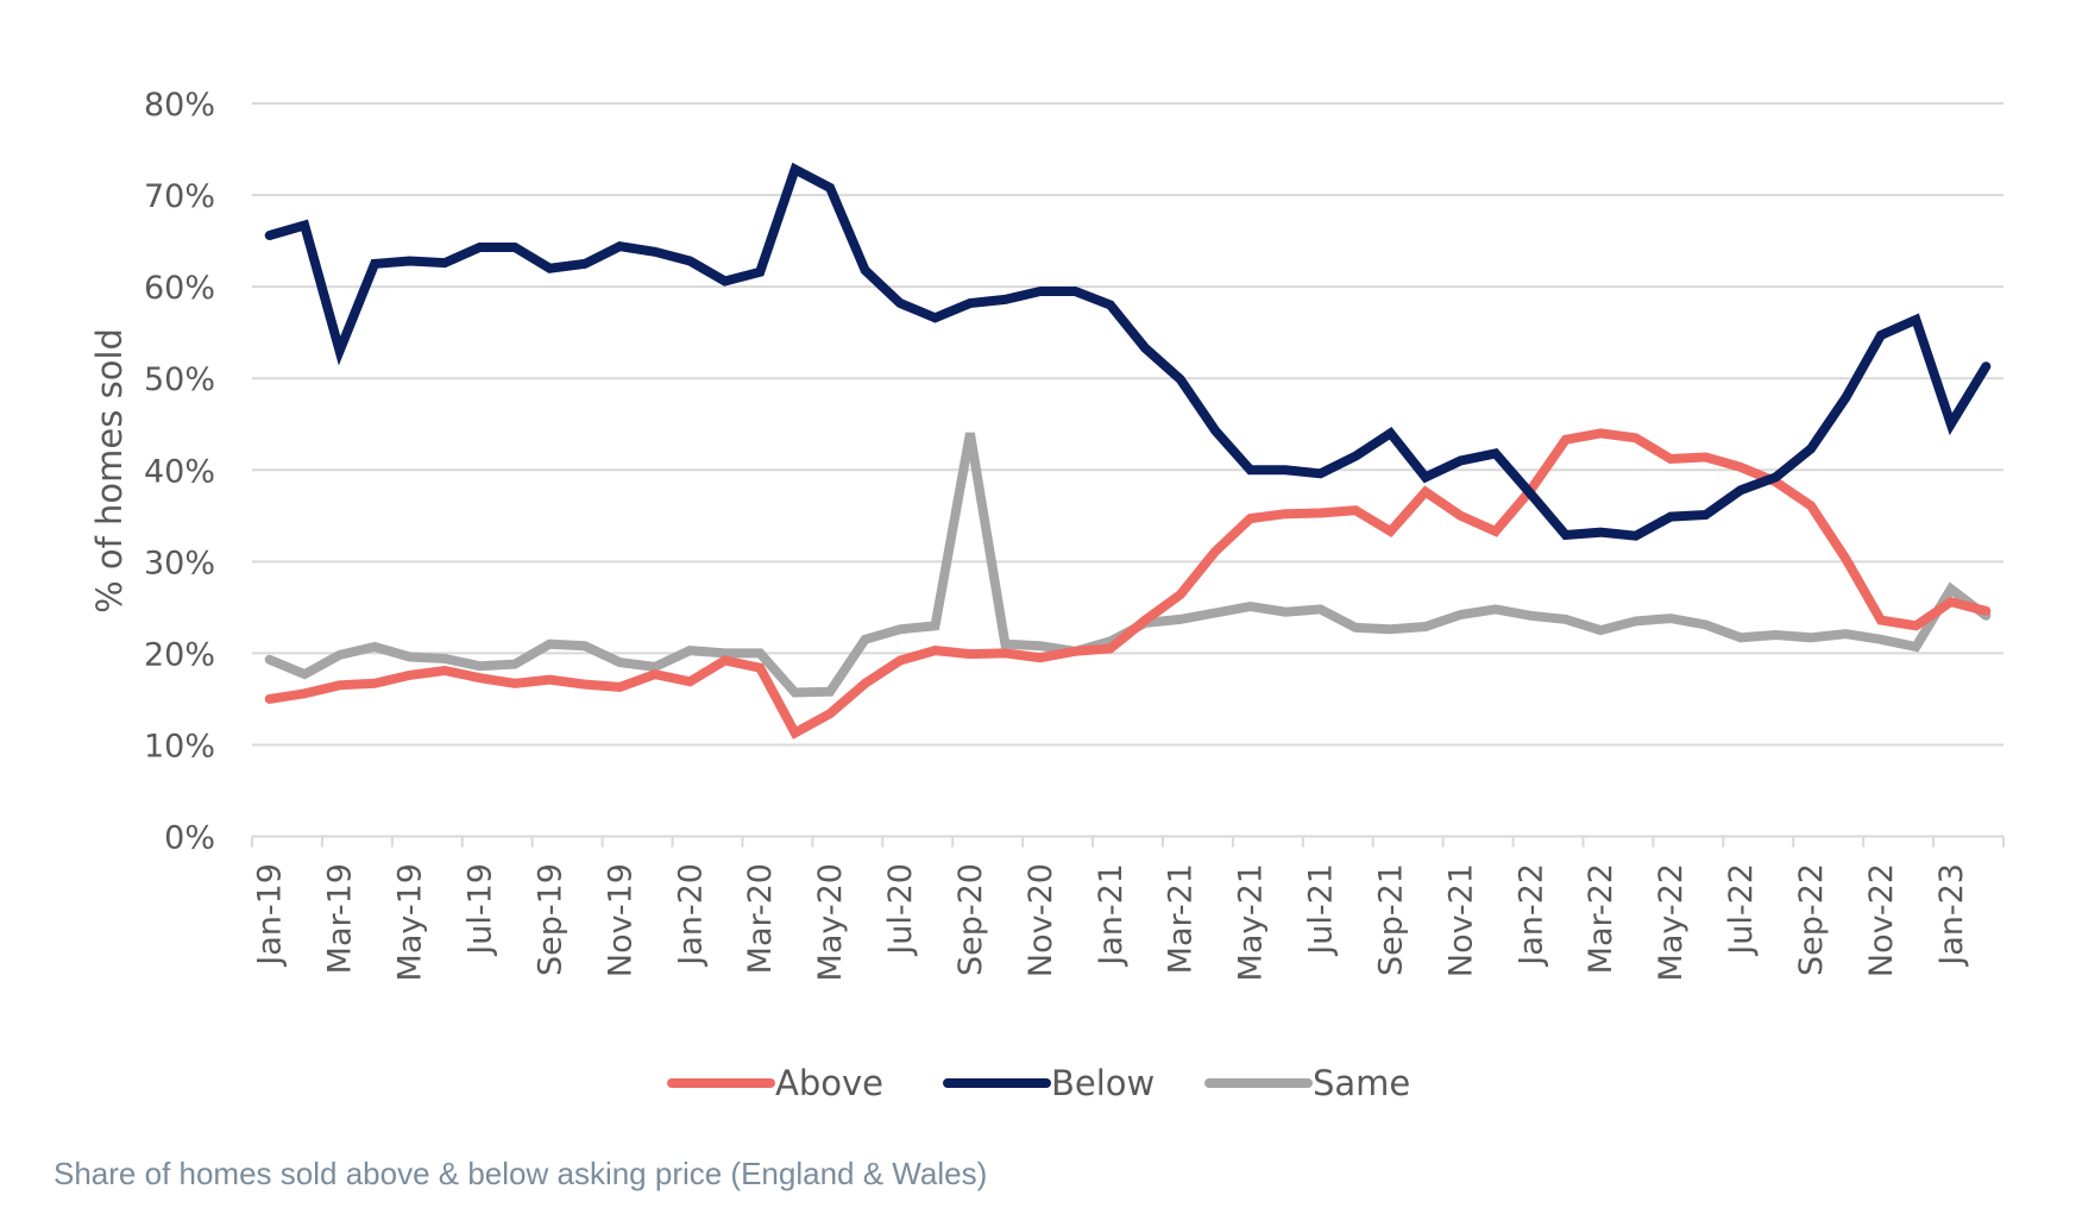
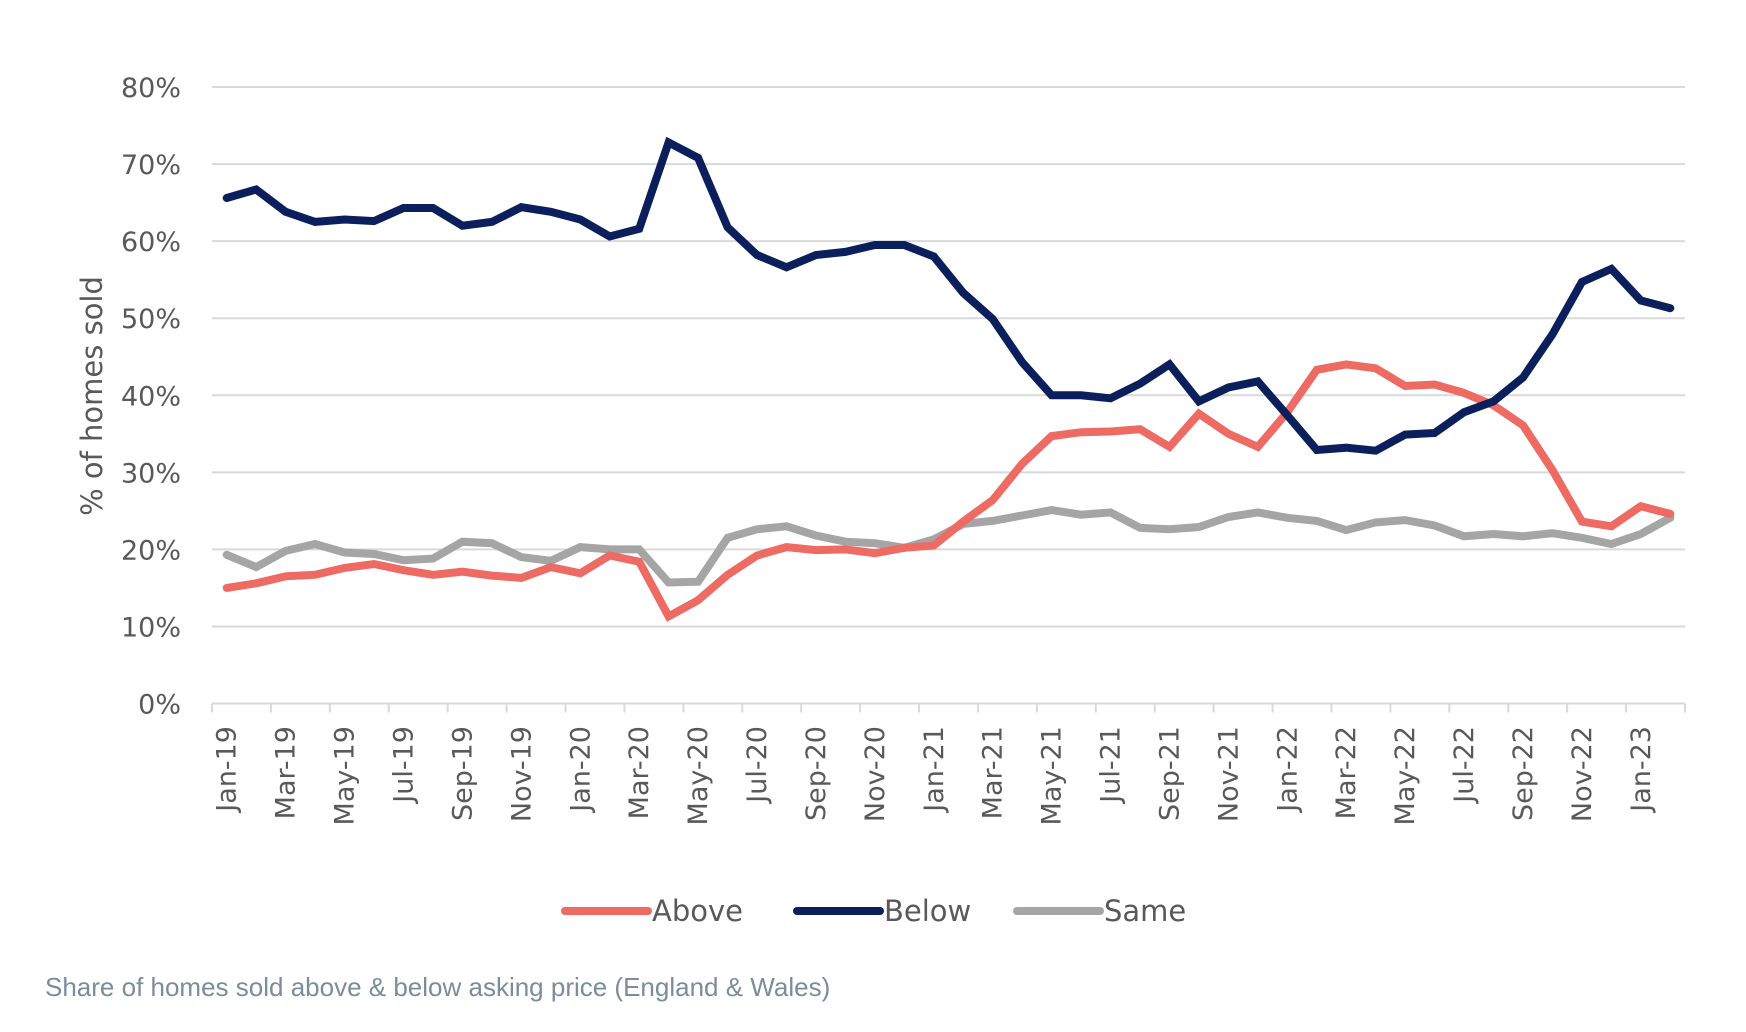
Below/Mar-19: 53% -> 64%
Same/Sep-20: 44% -> 22%
Below/Jan-23: 45% -> 52%
Same/Jan-23: 27% -> 22%
